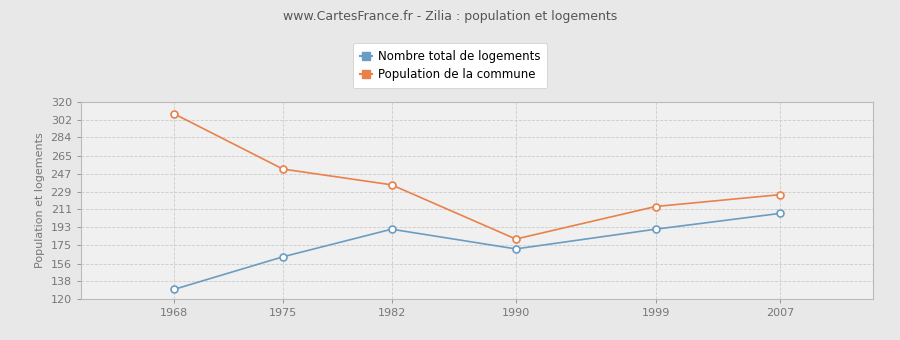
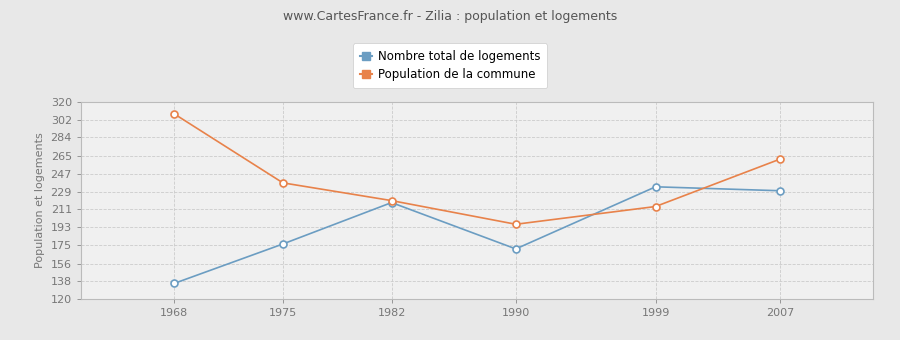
Nombre total de logements/1968: 130 -> 136
Nombre total de logements/1975: 163 -> 176
Population de la commune/1975: 252 -> 238
Nombre total de logements/1982: 191 -> 218
Population de la commune/1982: 236 -> 220
Population de la commune/1990: 181 -> 196
Nombre total de logements/1999: 191 -> 234
Nombre total de logements/2007: 207 -> 230
Population de la commune/2007: 226 -> 262
